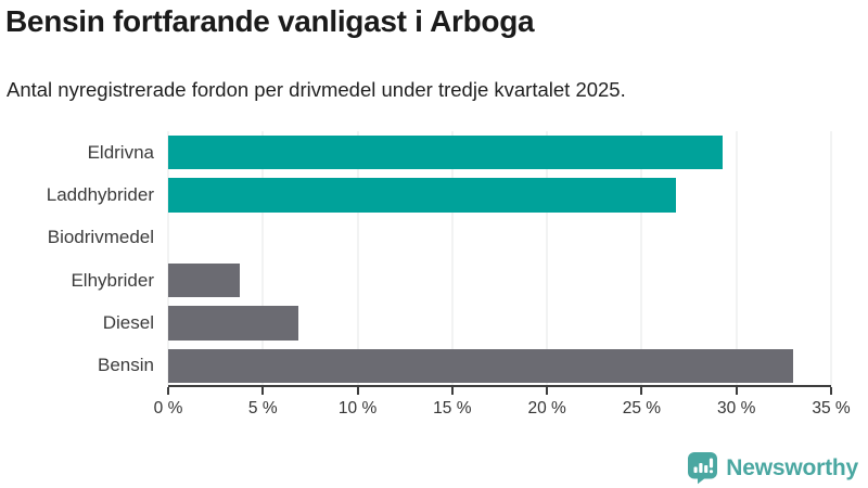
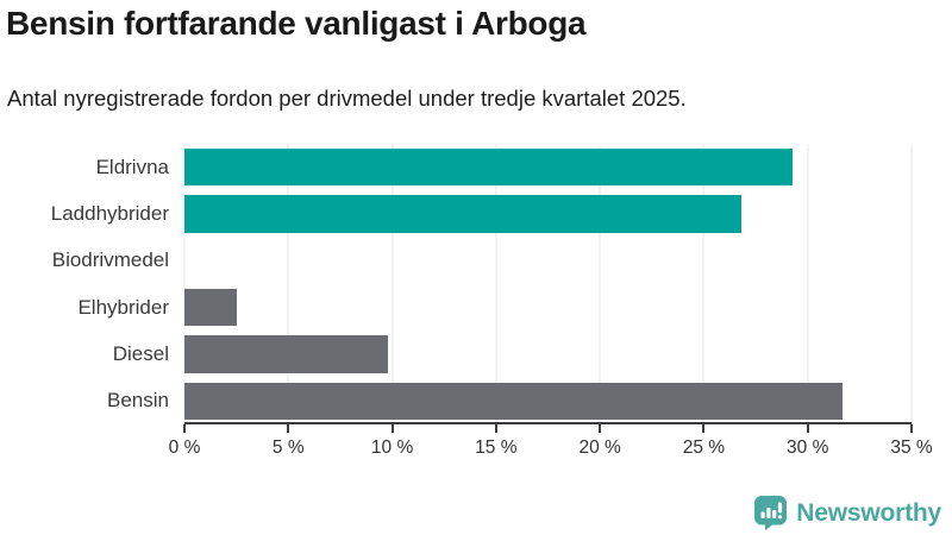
Elhybrider: 3.8% -> 2.5%
Diesel: 6.9% -> 9.8%
Bensin: 33.0% -> 31.7%
